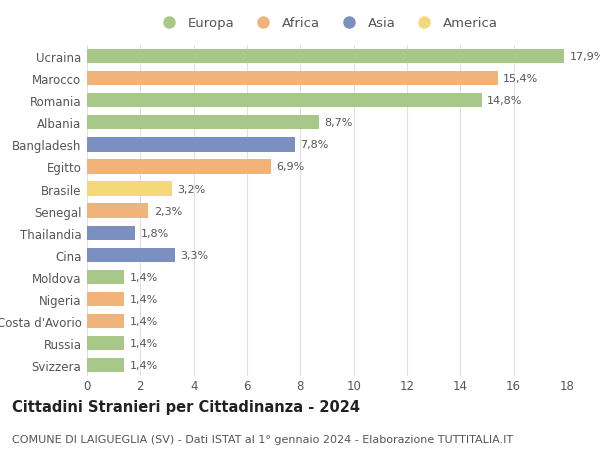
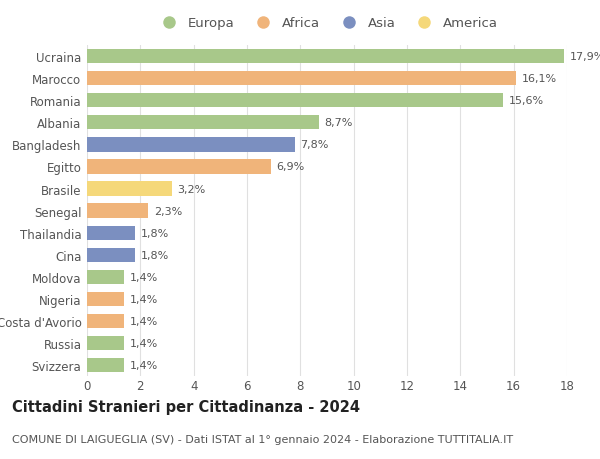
Marocco: 15,4% -> 16,1%
Romania: 14,8% -> 15,6%
Cina: 3,3% -> 1,8%
